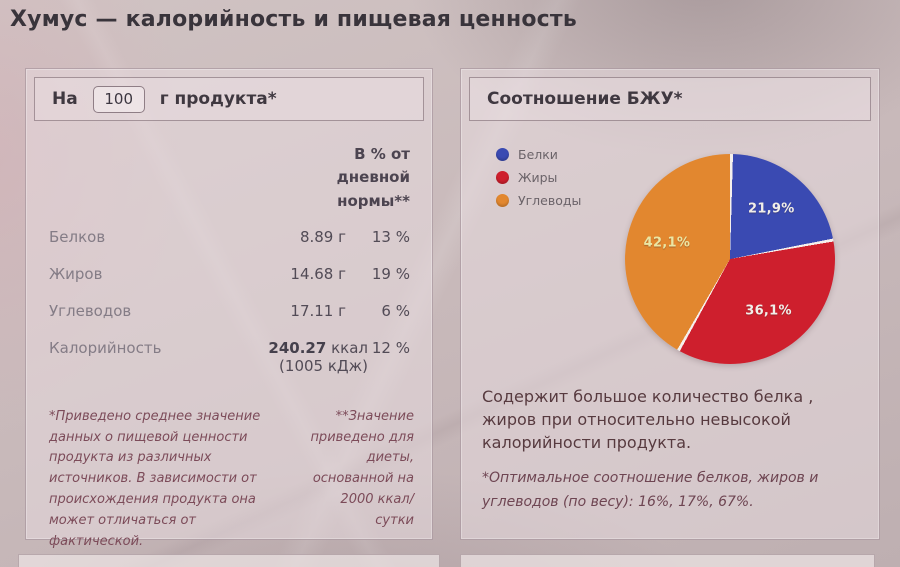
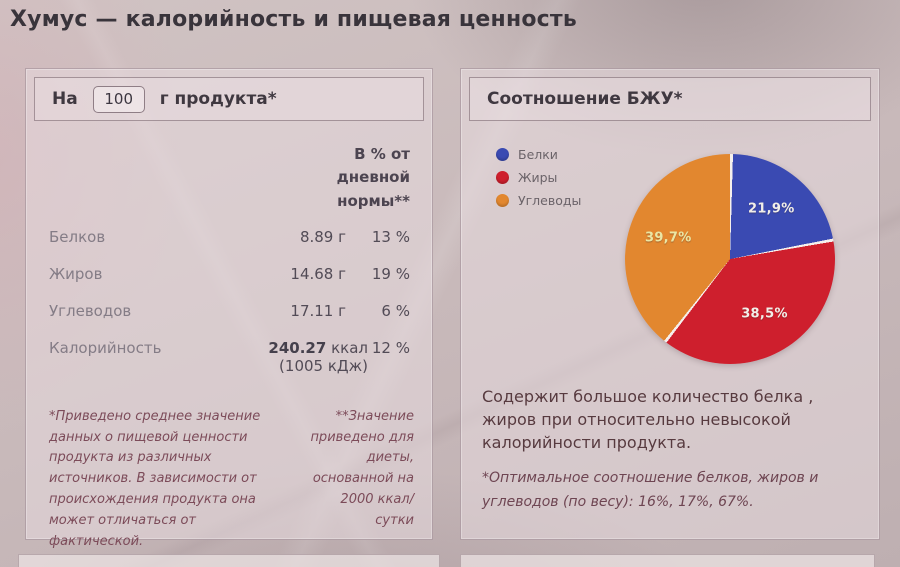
Жиры: 36,1% -> 38,5%
Углеводы: 42,1% -> 39,7%
